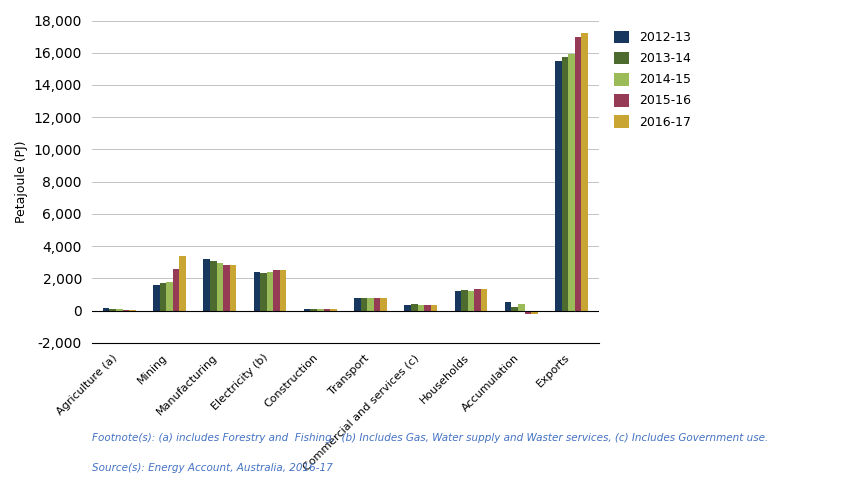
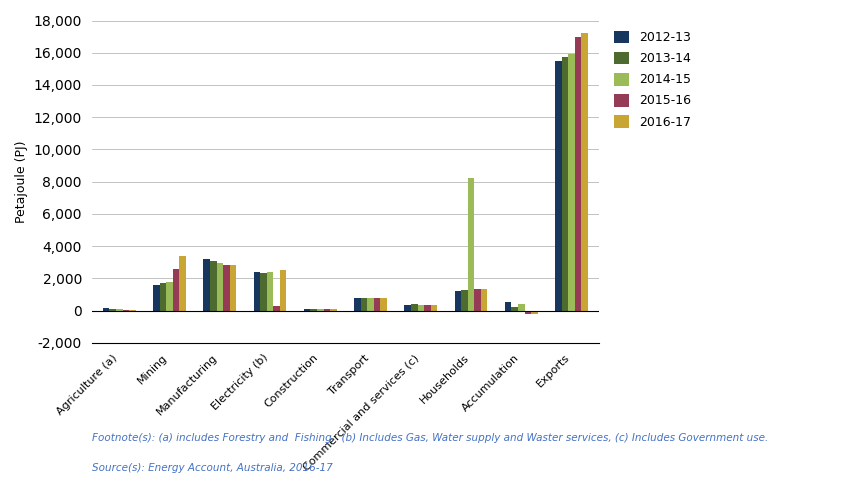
2015-16/Electricity (b): 2,500 -> 300
2014-15/Households: 1,200 -> 8,200
